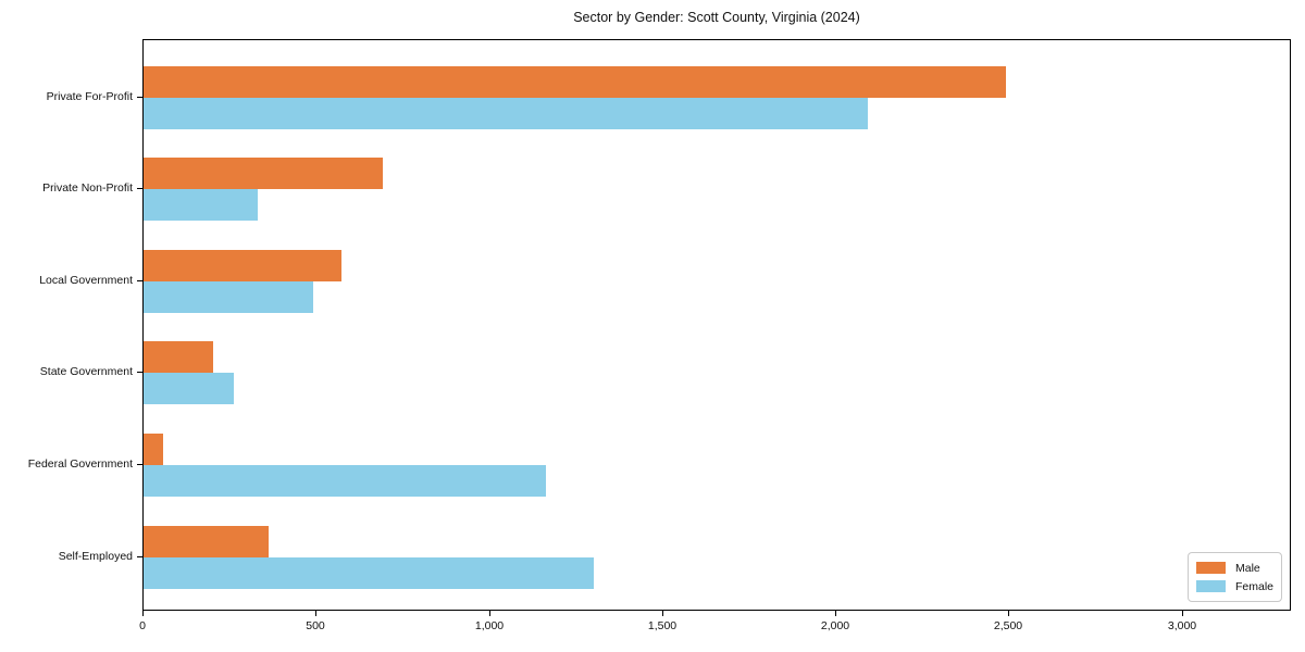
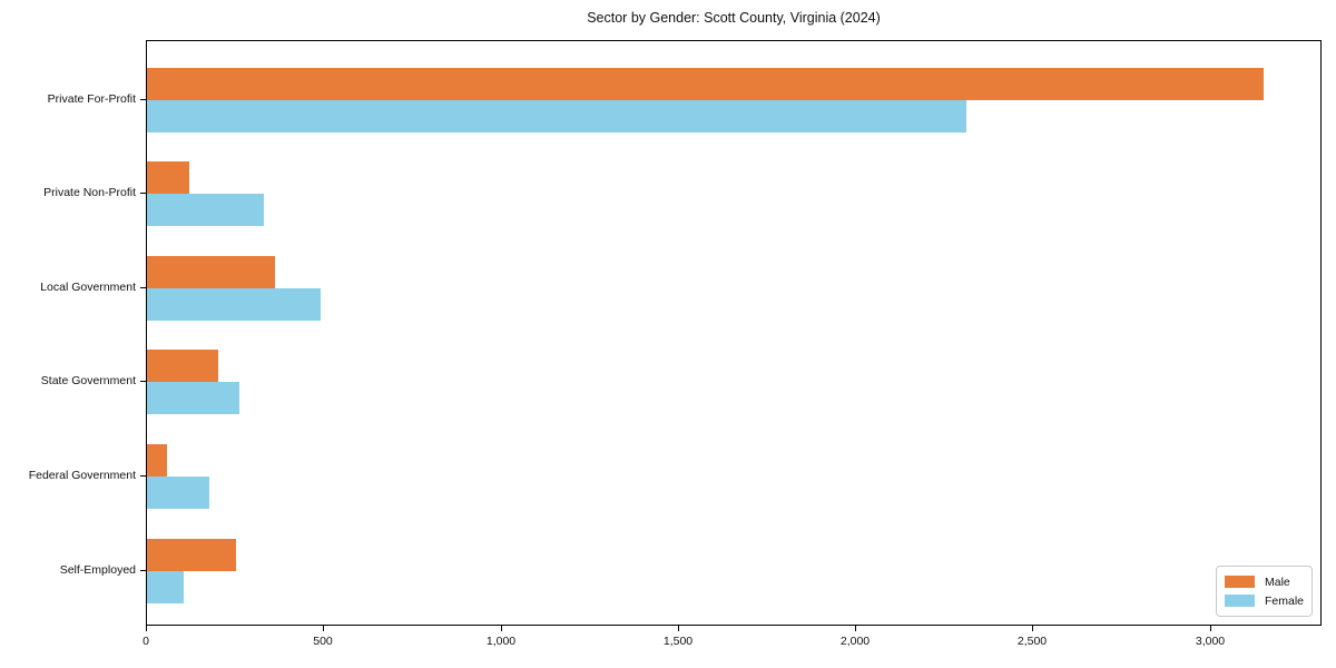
Male/Private For-Profit: 2490 -> 3150
Female/Private For-Profit: 2090 -> 2310
Male/Private Non-Profit: 690 -> 120
Male/Local Government: 570 -> 360
Female/Federal Government: 1160 -> 180
Male/Self-Employed: 360 -> 250
Female/Self-Employed: 1300 -> 100
